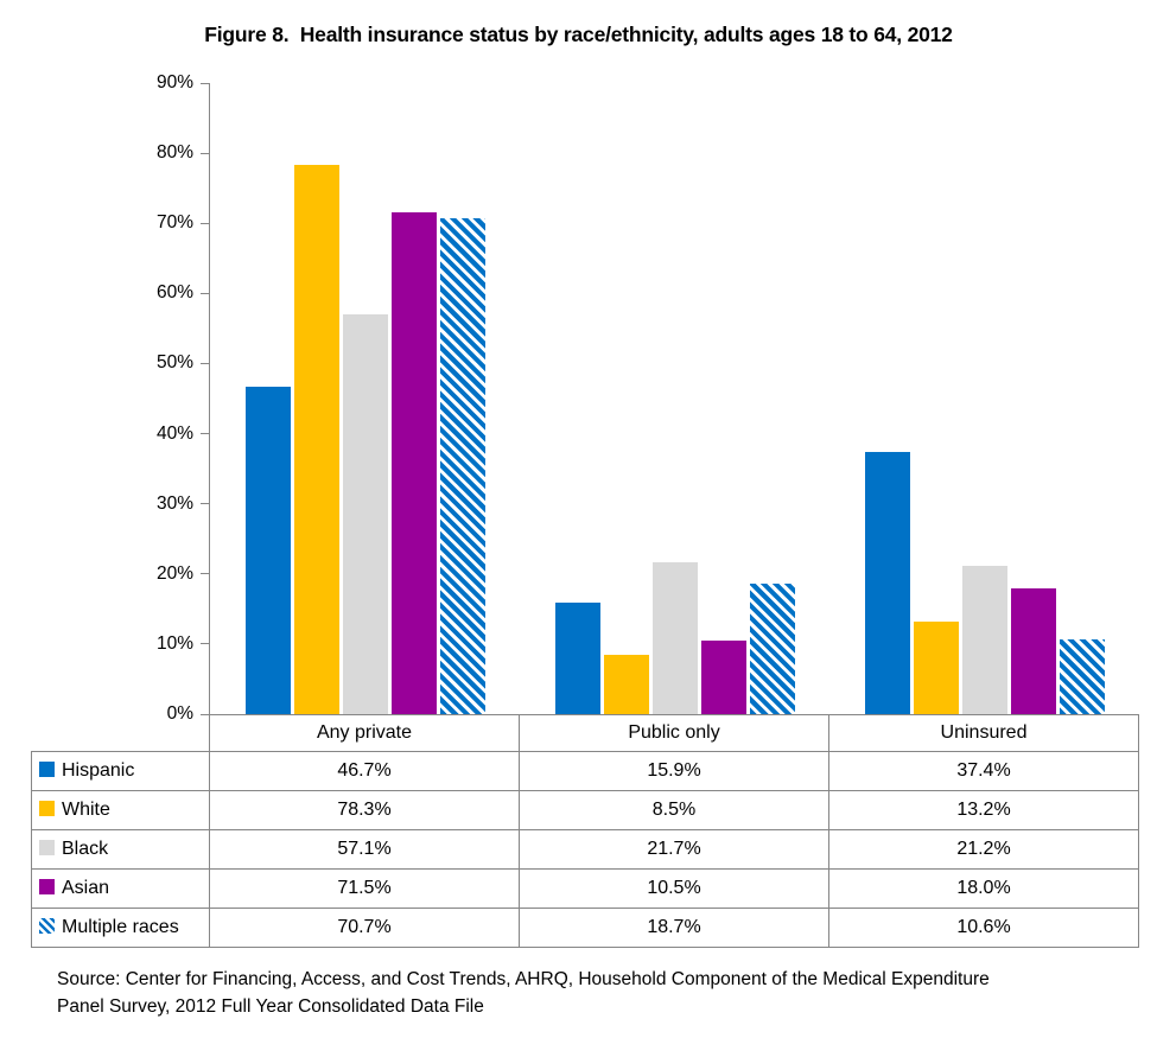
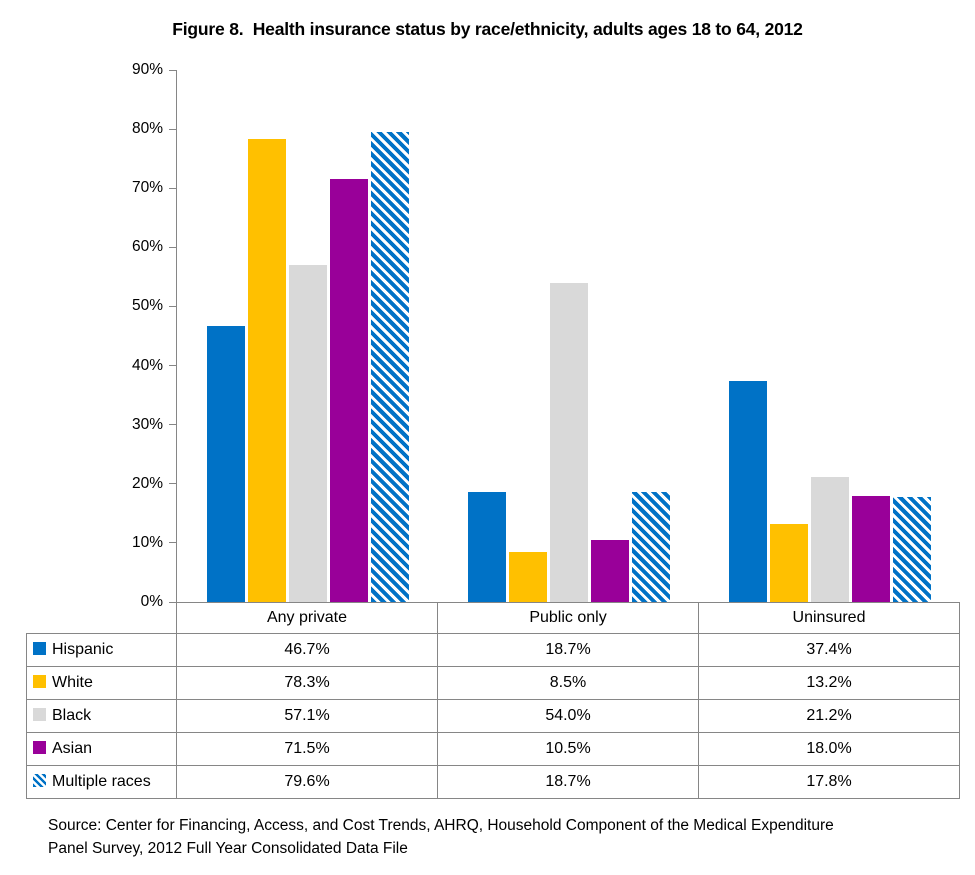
Multiple races/Any private: 70.7% -> 79.6%
Hispanic/Public only: 15.9% -> 18.7%
Black/Public only: 21.7% -> 54.0%
Multiple races/Uninsured: 10.6% -> 17.8%
